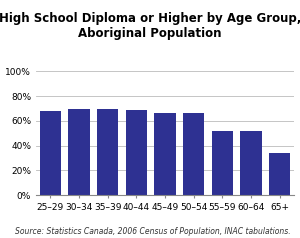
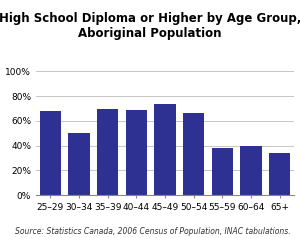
30–34: 70% -> 50%
45–49: 66% -> 74%
55–59: 52% -> 38%
60–64: 52% -> 40%
